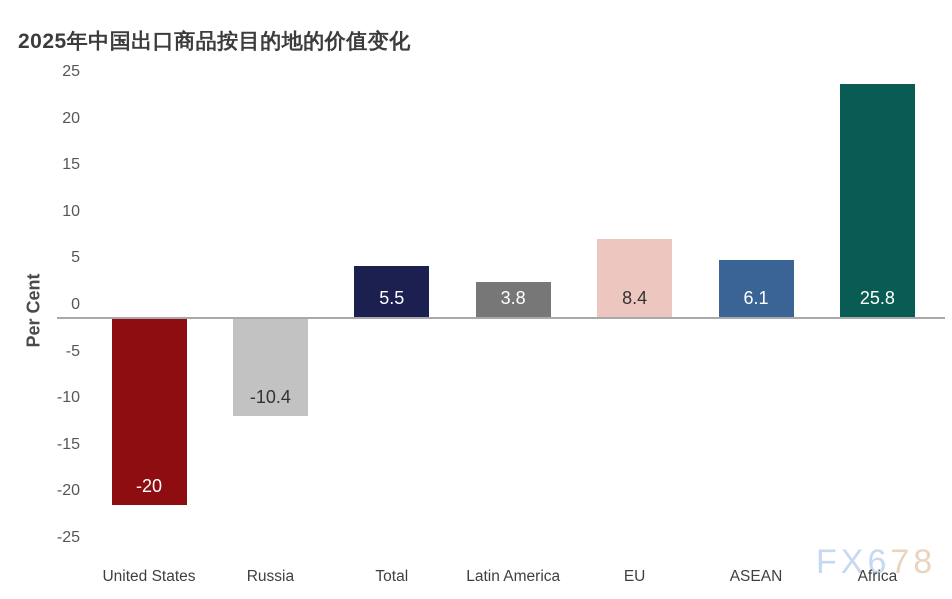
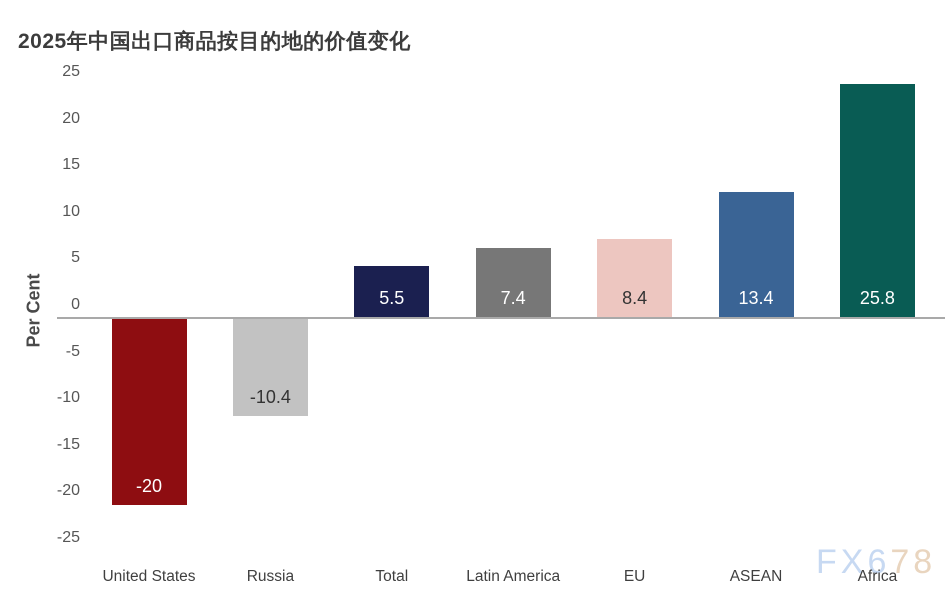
Latin America: 3.8 -> 7.4
ASEAN: 6.1 -> 13.4
